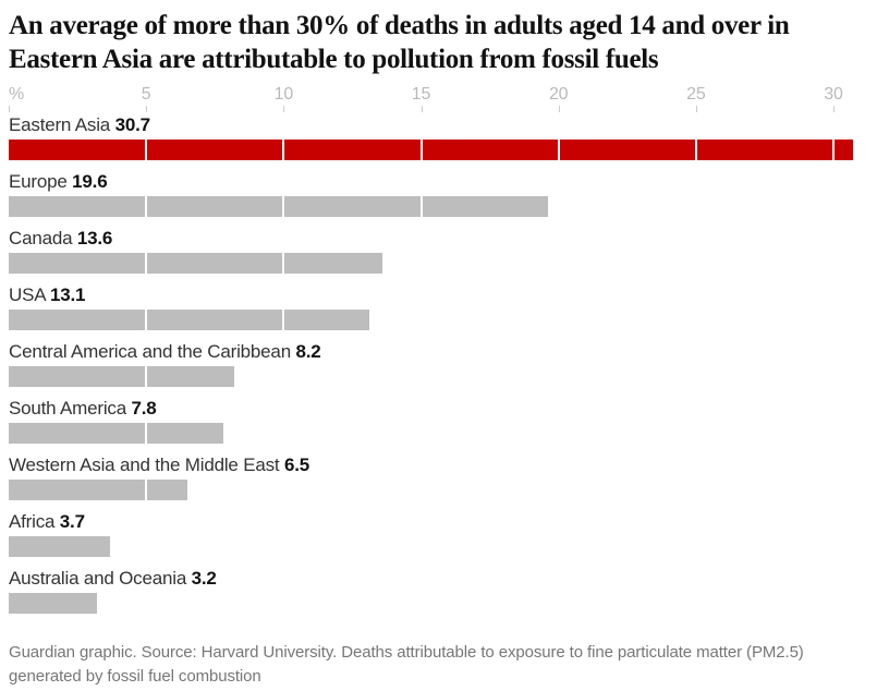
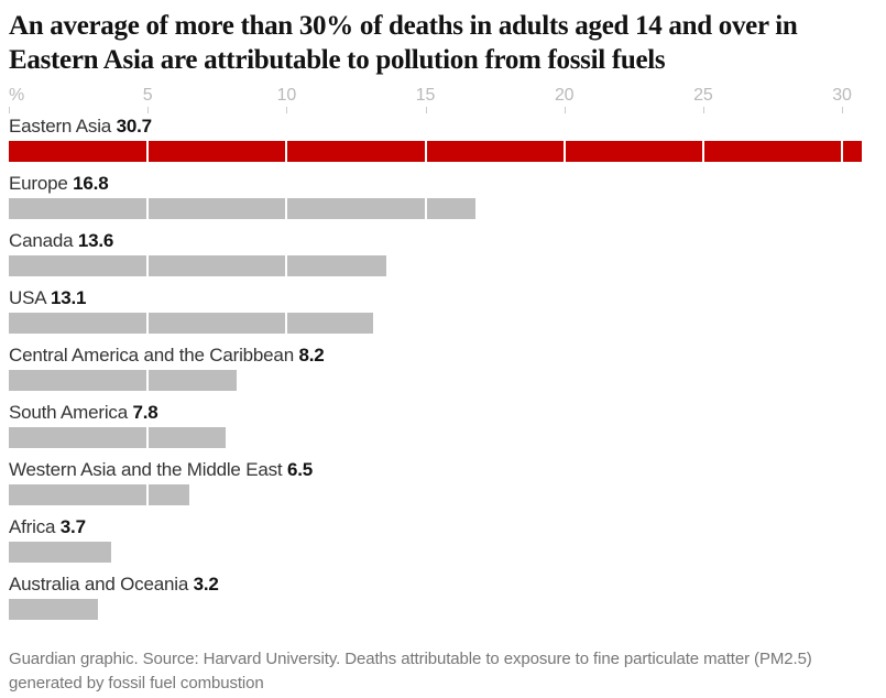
Europe: 19.6 -> 16.8
